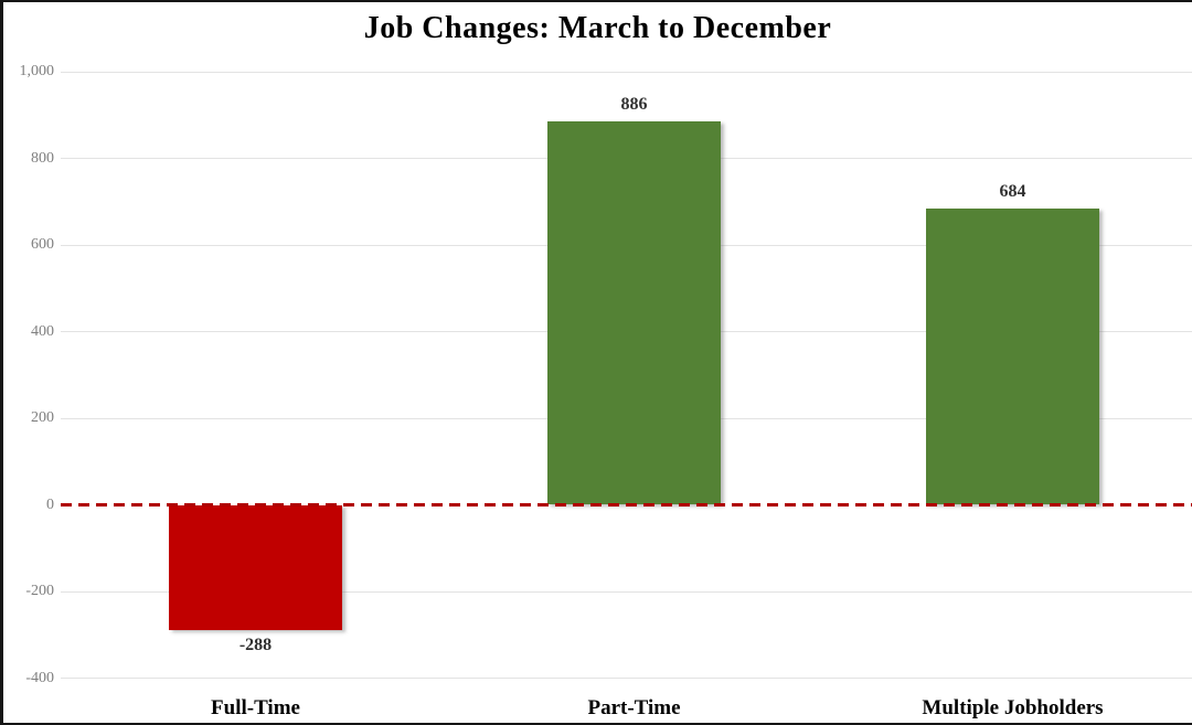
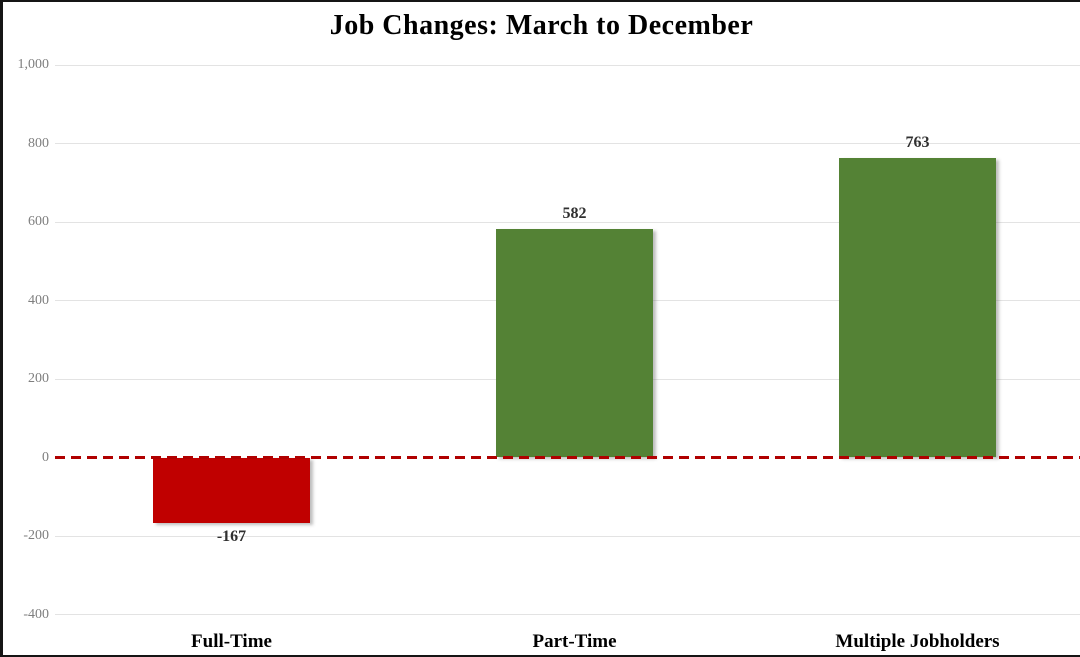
Full-Time: -288 -> -167
Part-Time: 886 -> 582
Multiple Jobholders: 684 -> 763
